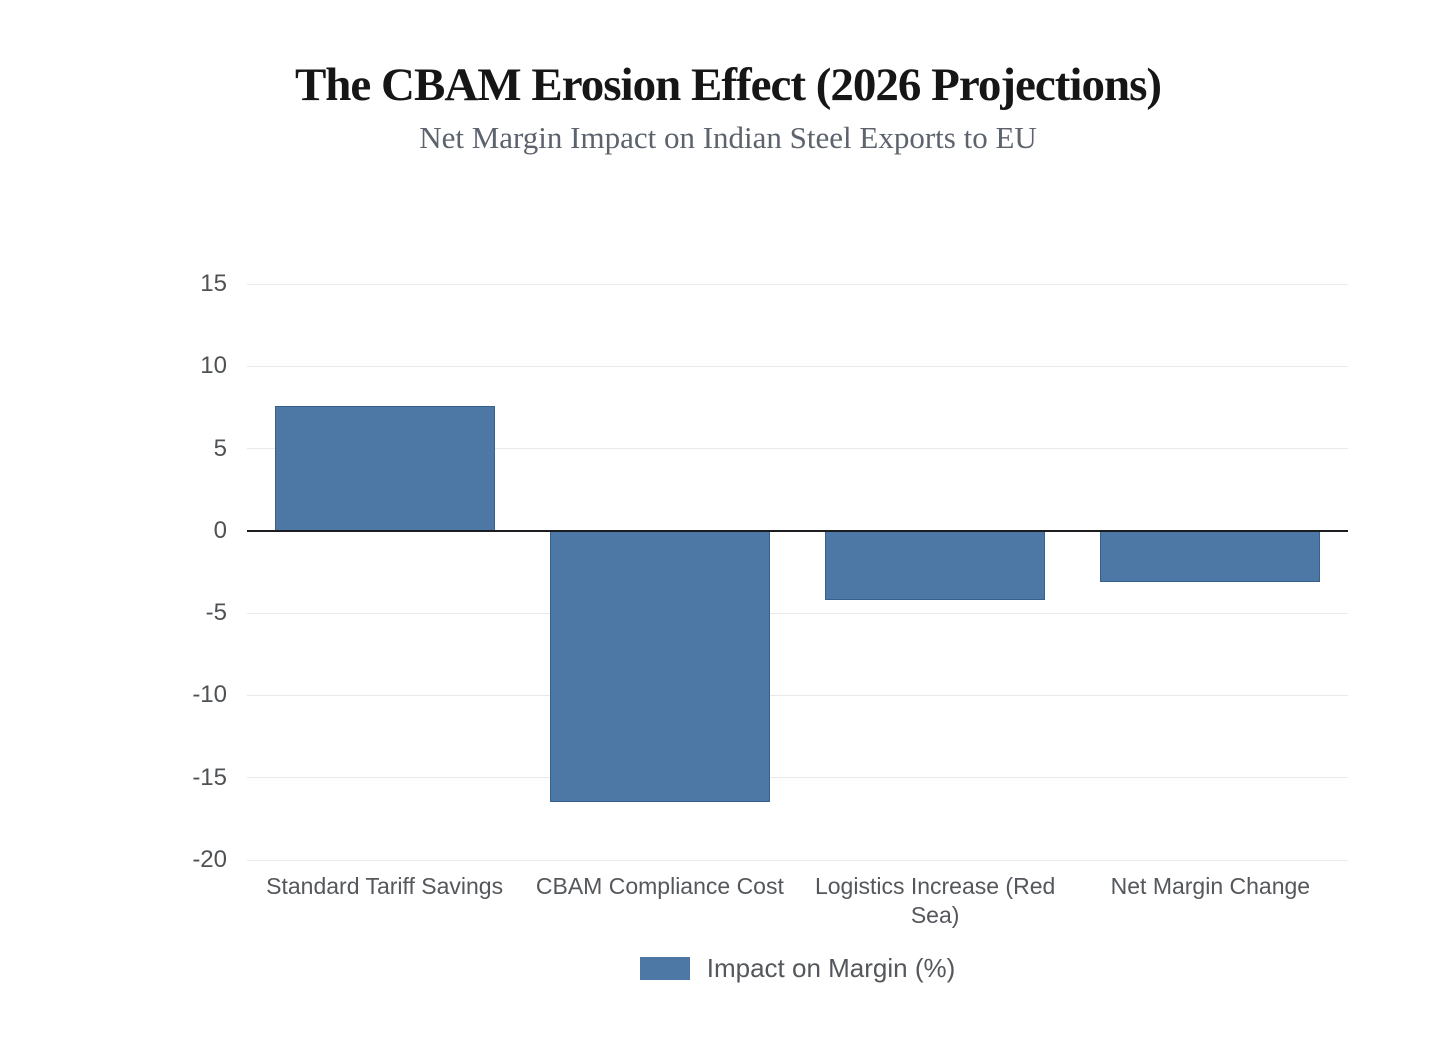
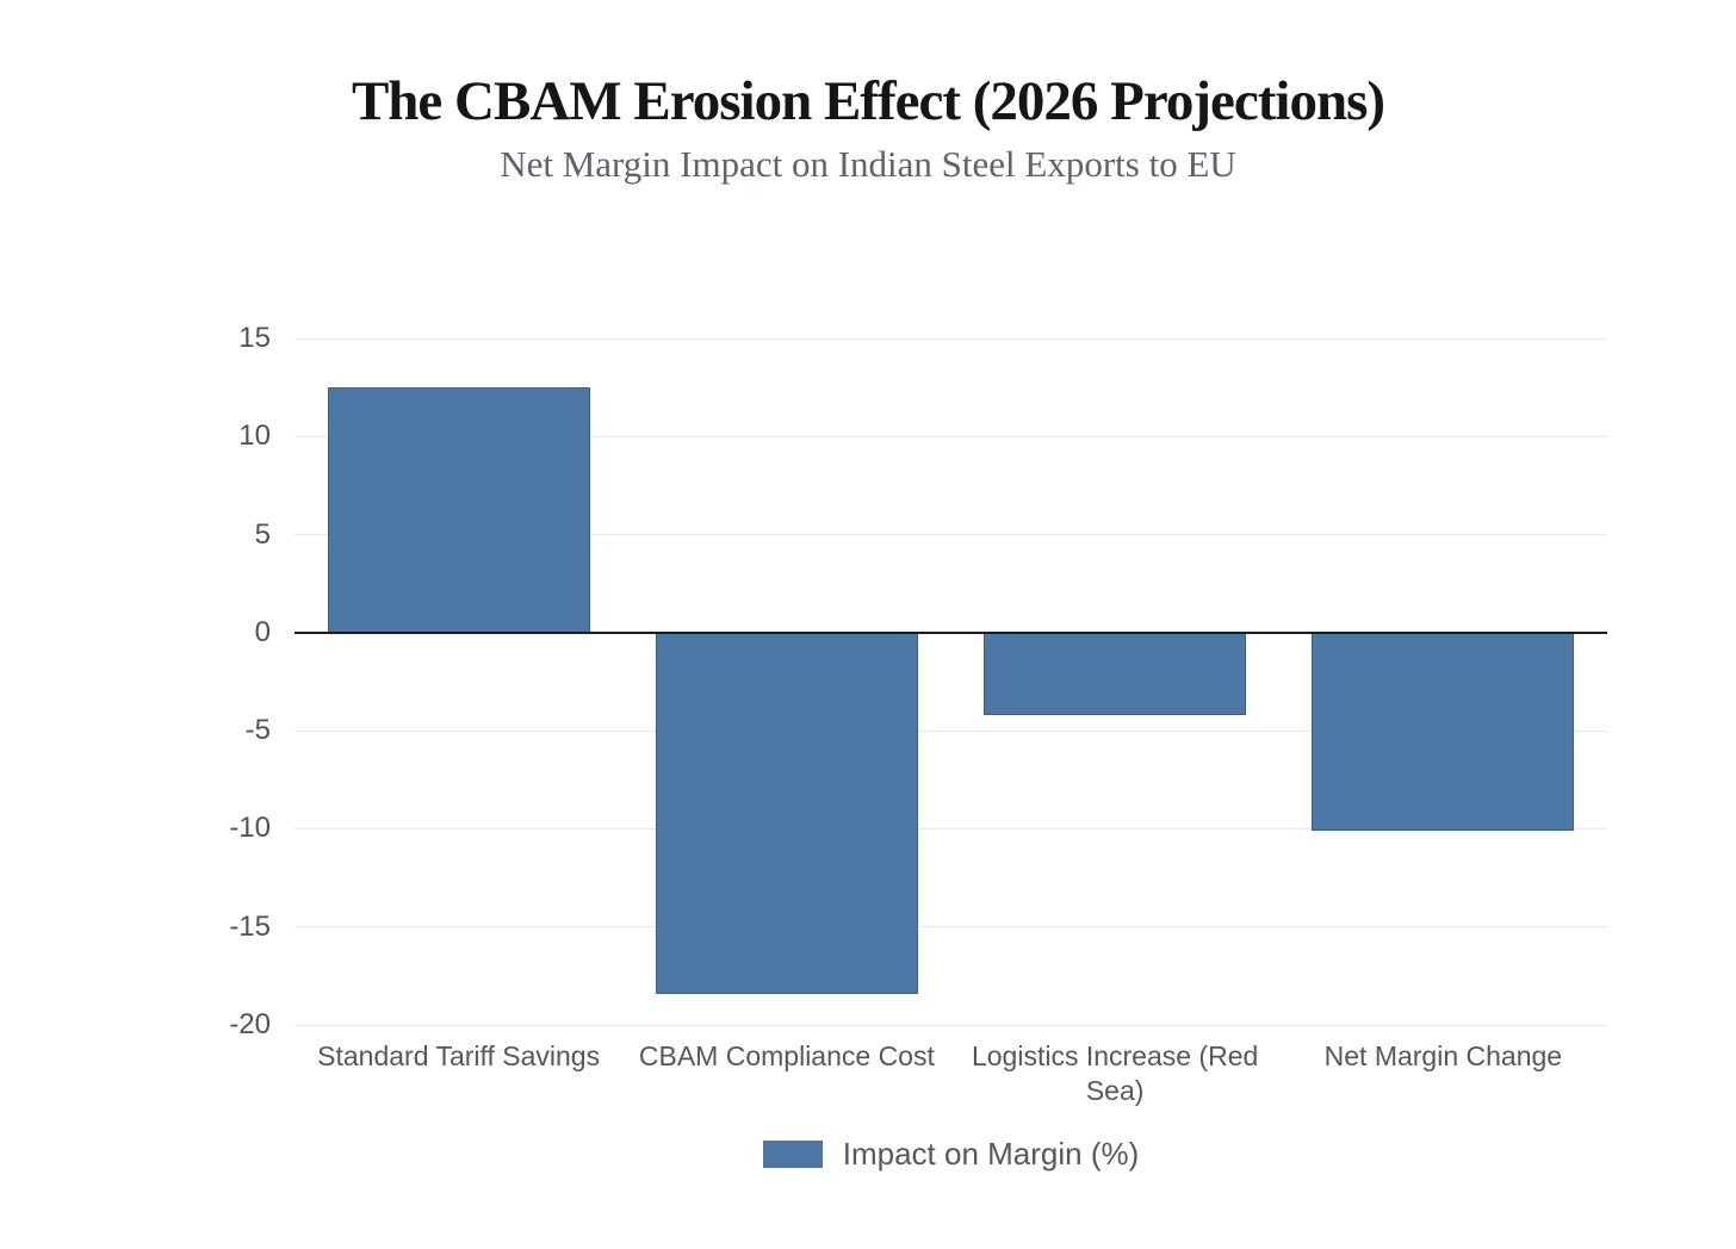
Standard Tariff Savings: 7.6 -> 12.5
CBAM Compliance Cost: -16.5 -> -18.4
Net Margin Change: -3.1 -> -10.1
